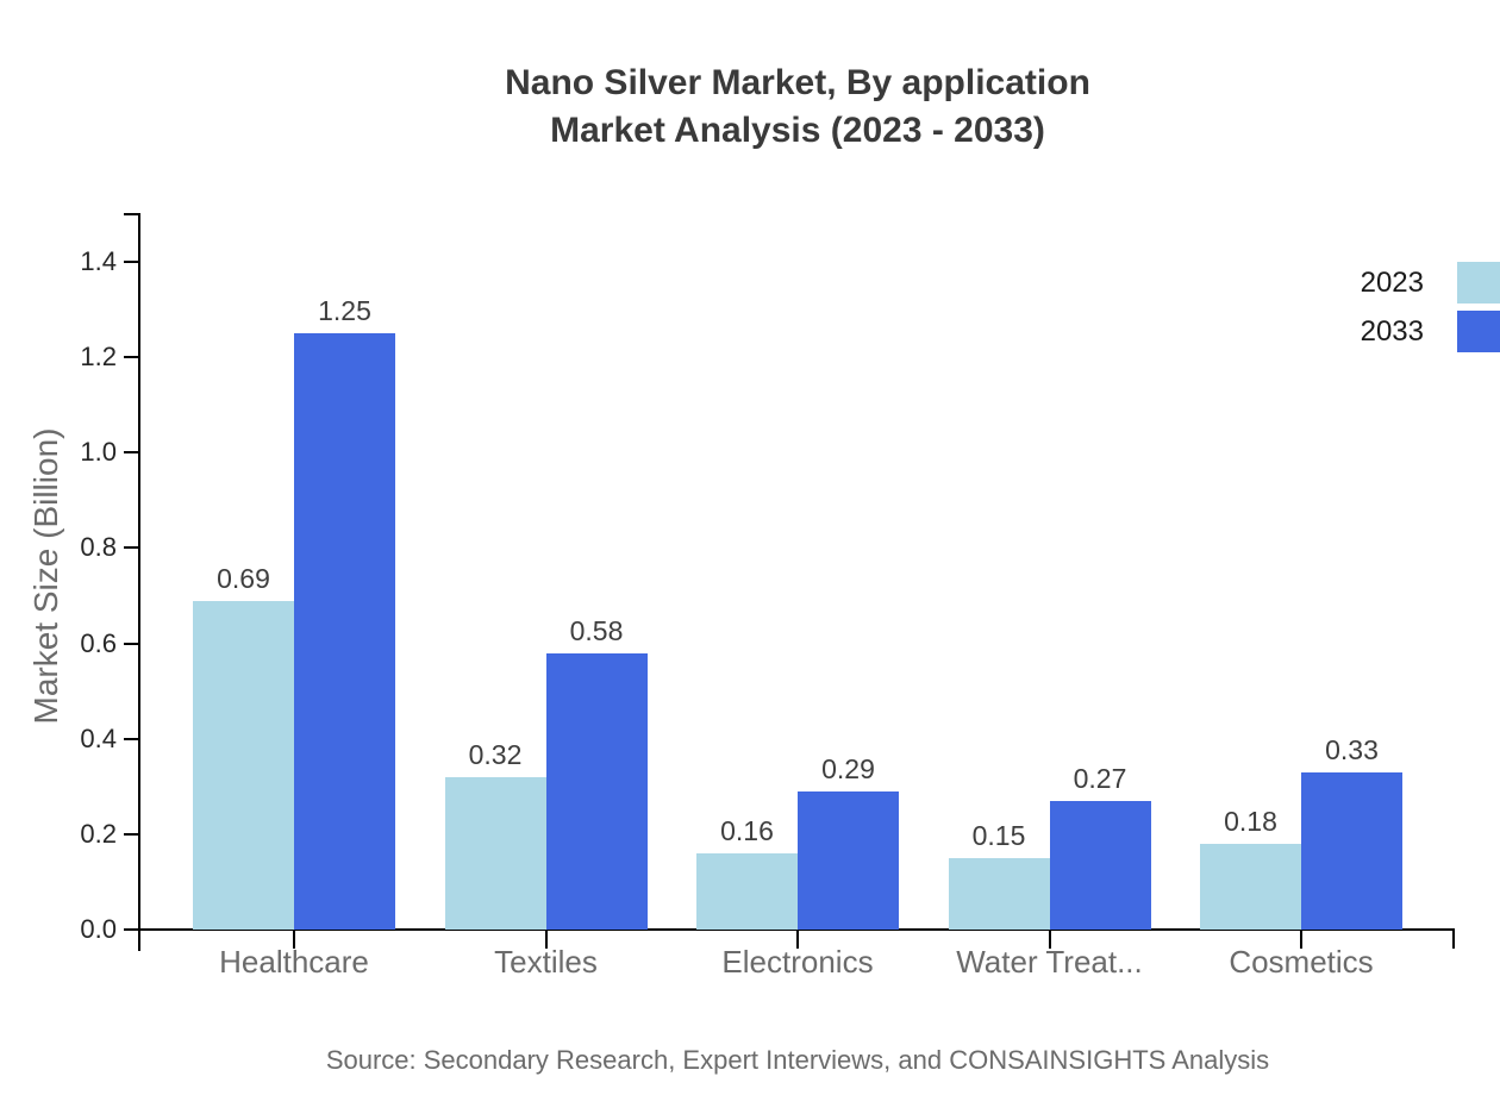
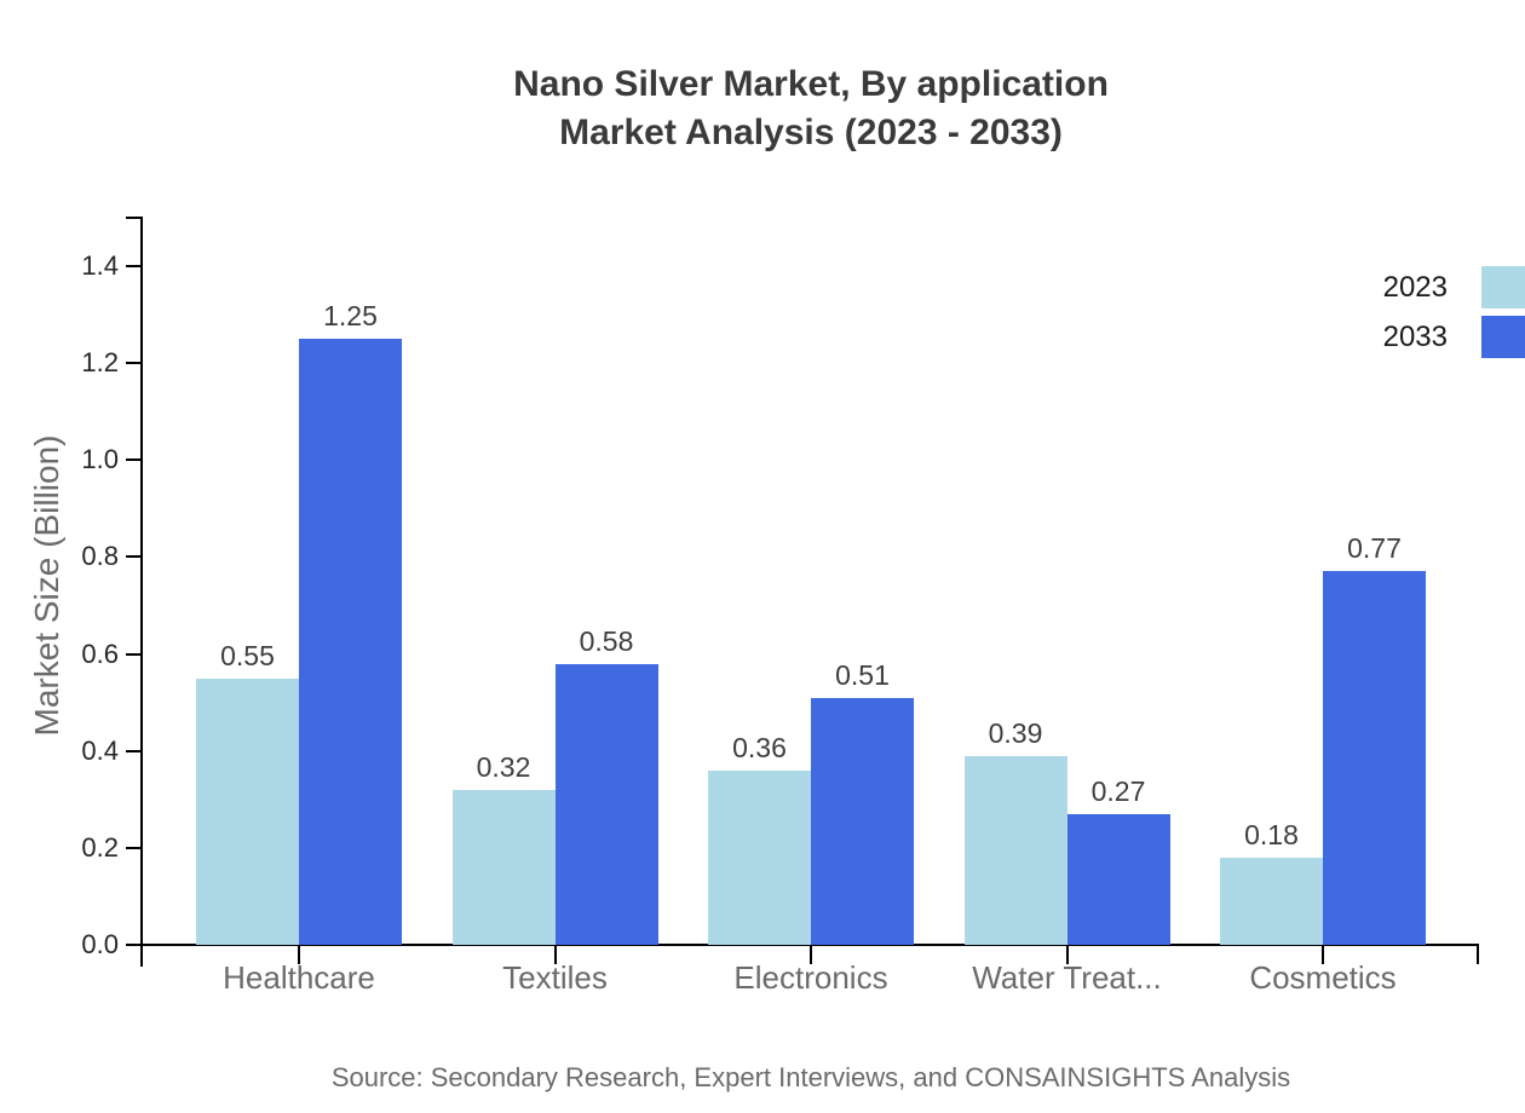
2023/Healthcare: 0.69 -> 0.55
2023/Electronics: 0.16 -> 0.36
2033/Electronics: 0.29 -> 0.51
2023/Water Treat...: 0.15 -> 0.39
2033/Cosmetics: 0.33 -> 0.77
